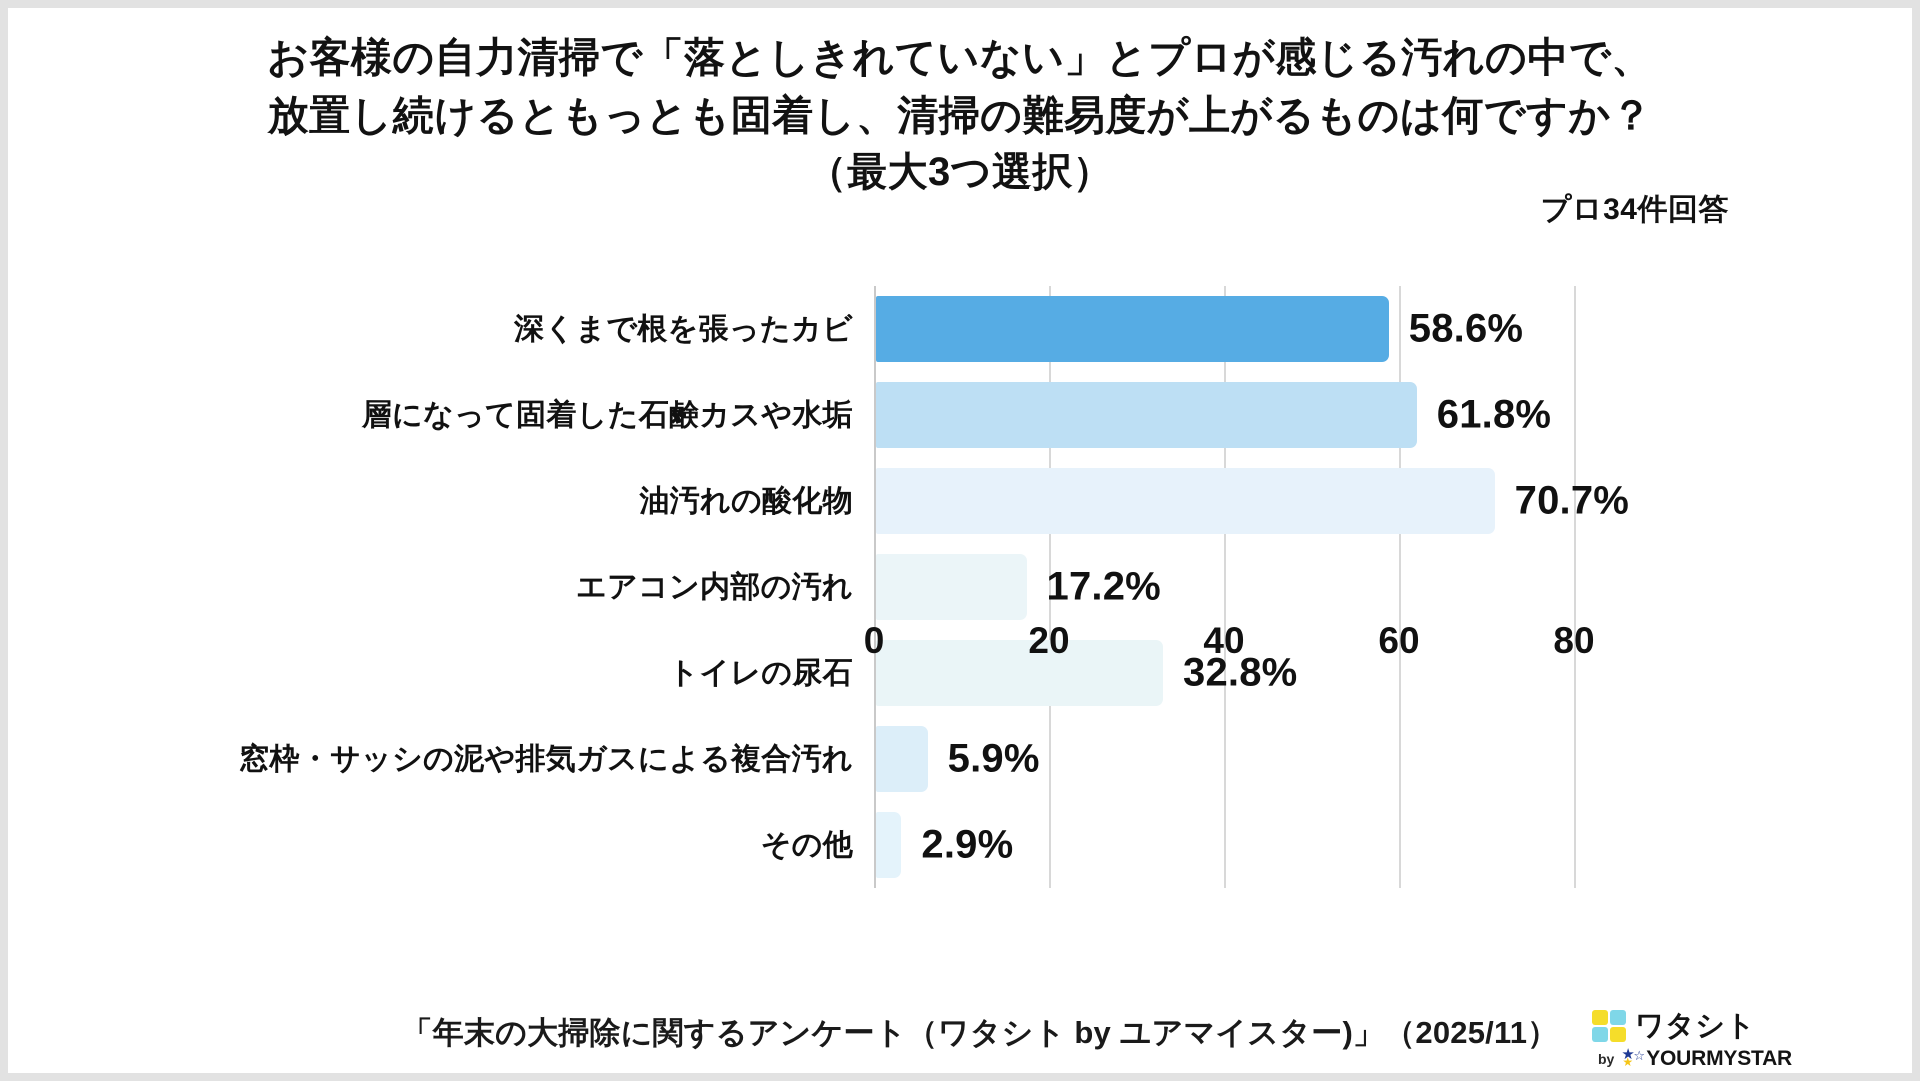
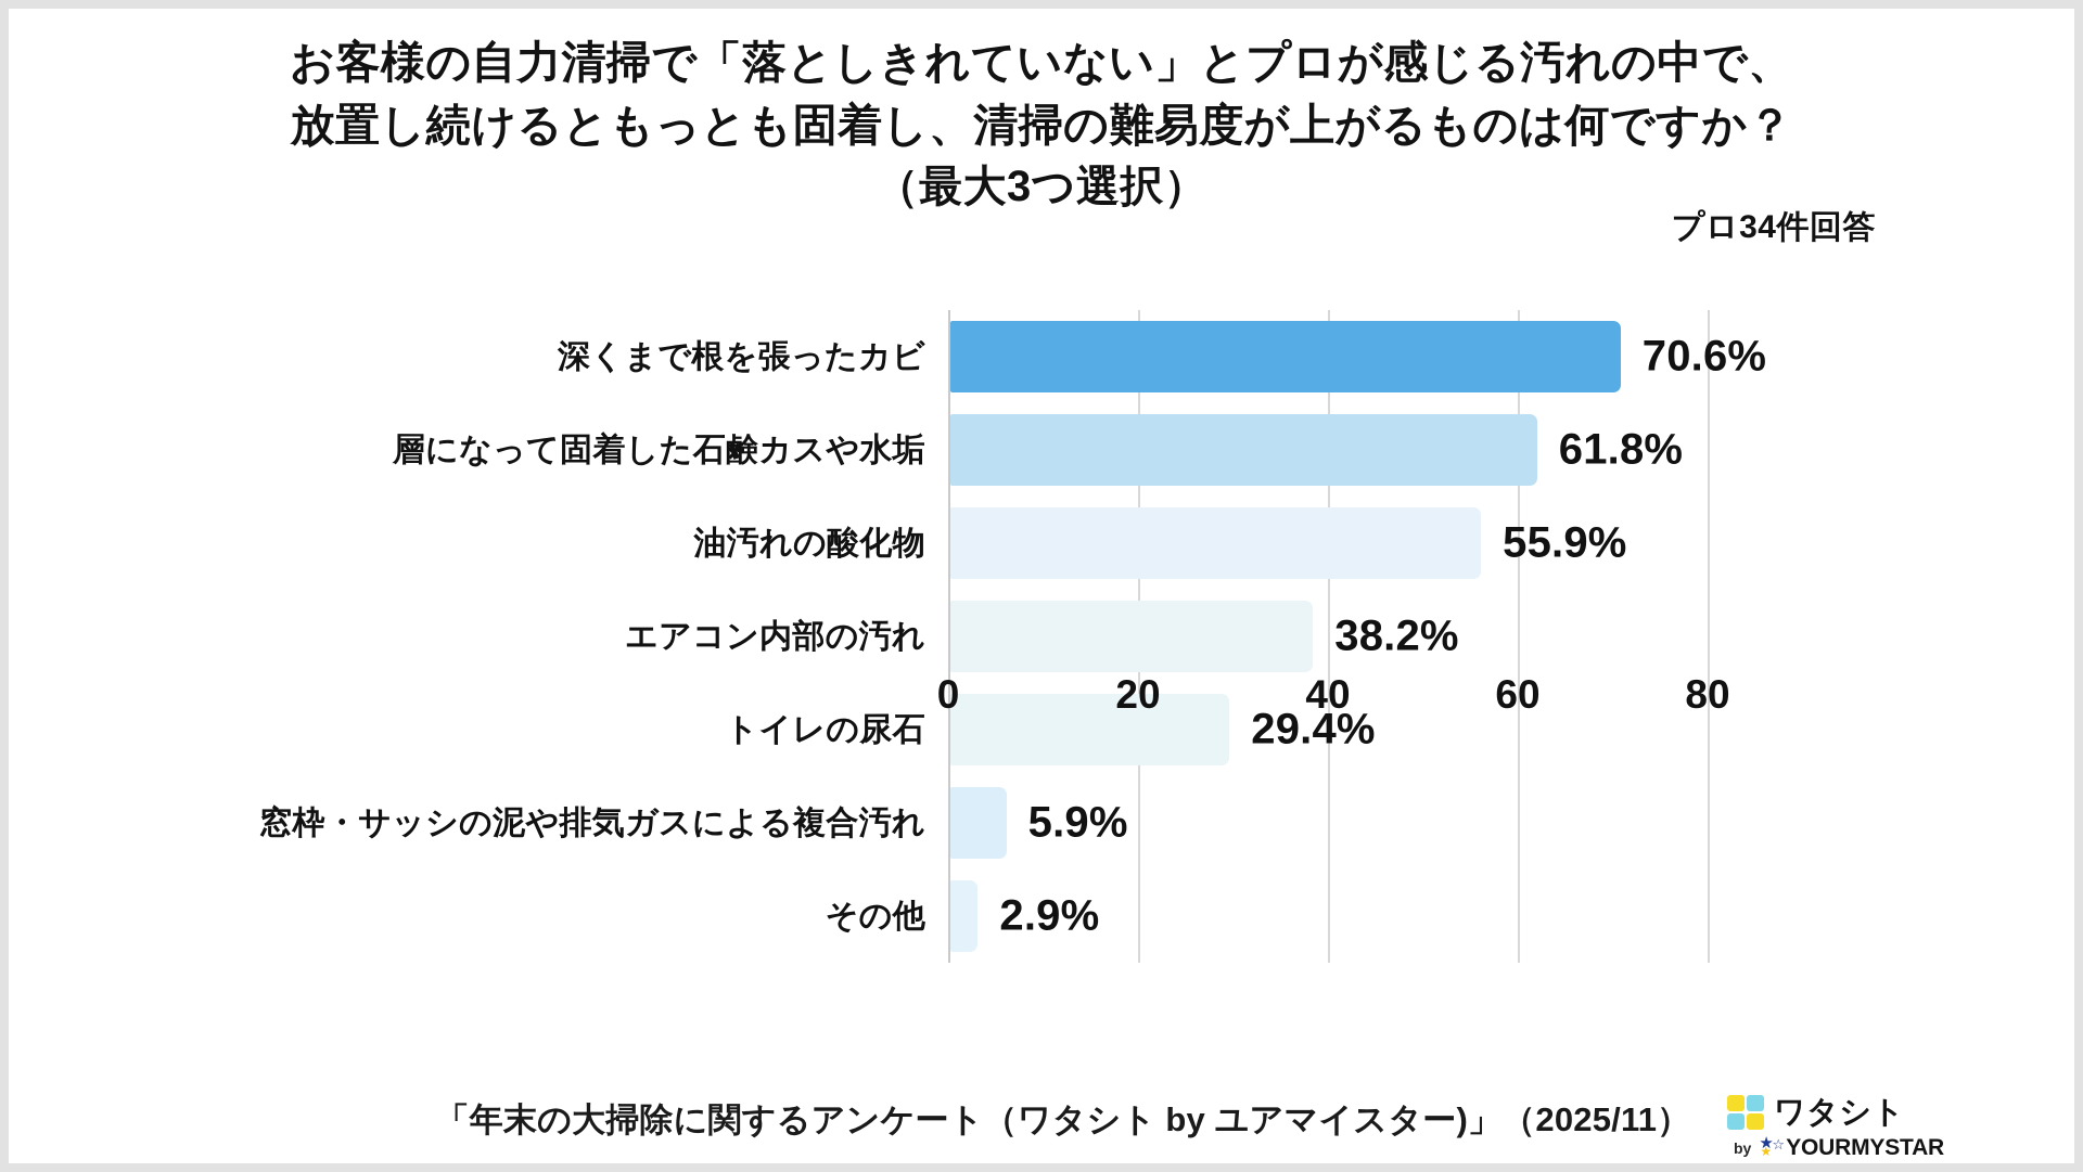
深くまで根を張ったカビ: 58.6% -> 70.6%
油汚れの酸化物: 70.7% -> 55.9%
エアコン内部の汚れ: 17.2% -> 38.2%
トイレの尿石: 32.8% -> 29.4%
